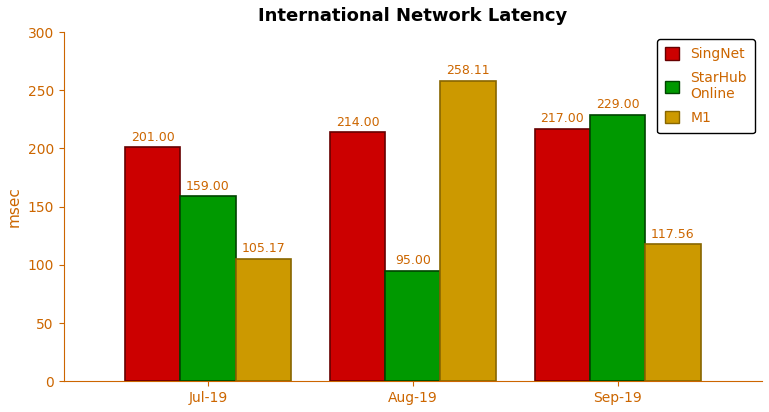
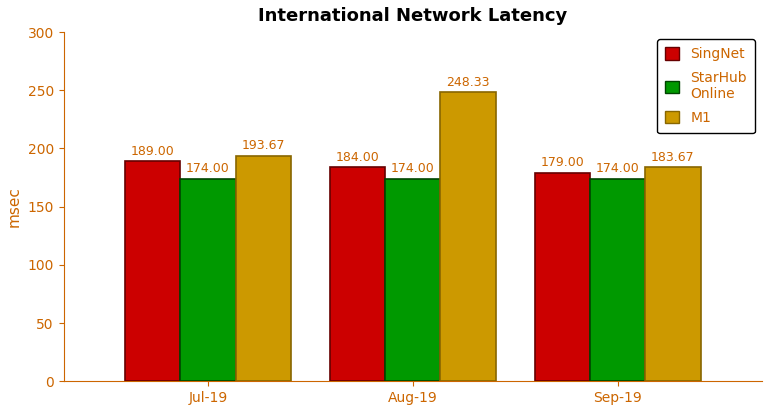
SingNet/Jul-19: 201.00 -> 189.00
StarHub Online/Jul-19: 159.00 -> 174.00
M1/Jul-19: 105.17 -> 193.67
SingNet/Aug-19: 214.00 -> 184.00
StarHub Online/Aug-19: 95.00 -> 174.00
M1/Aug-19: 258.11 -> 248.33
SingNet/Sep-19: 217.00 -> 179.00
StarHub Online/Sep-19: 229.00 -> 174.00
M1/Sep-19: 117.56 -> 183.67
